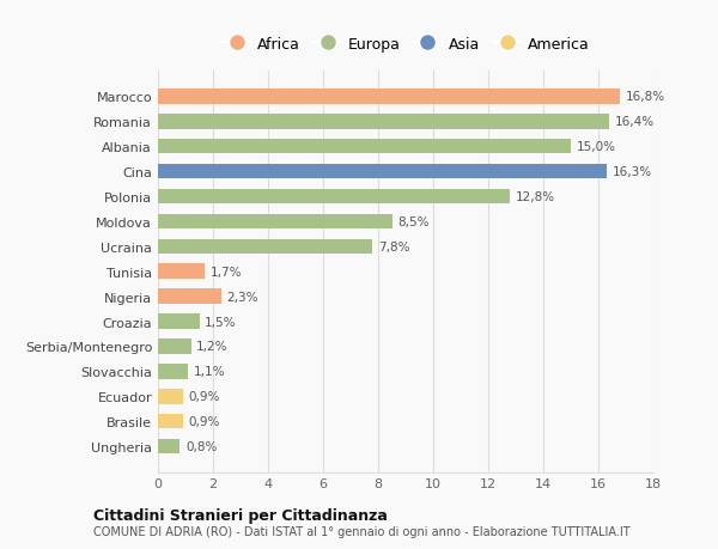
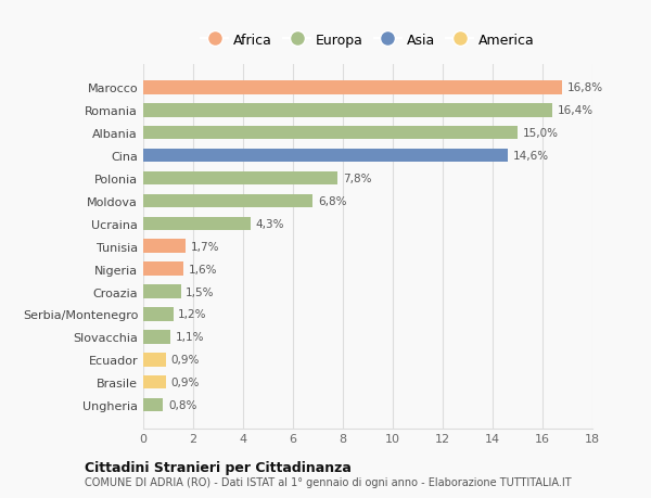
Cina: 16,3% -> 14,6%
Polonia: 12,8% -> 7,8%
Moldova: 8,5% -> 6,8%
Ucraina: 7,8% -> 4,3%
Nigeria: 2,3% -> 1,6%
